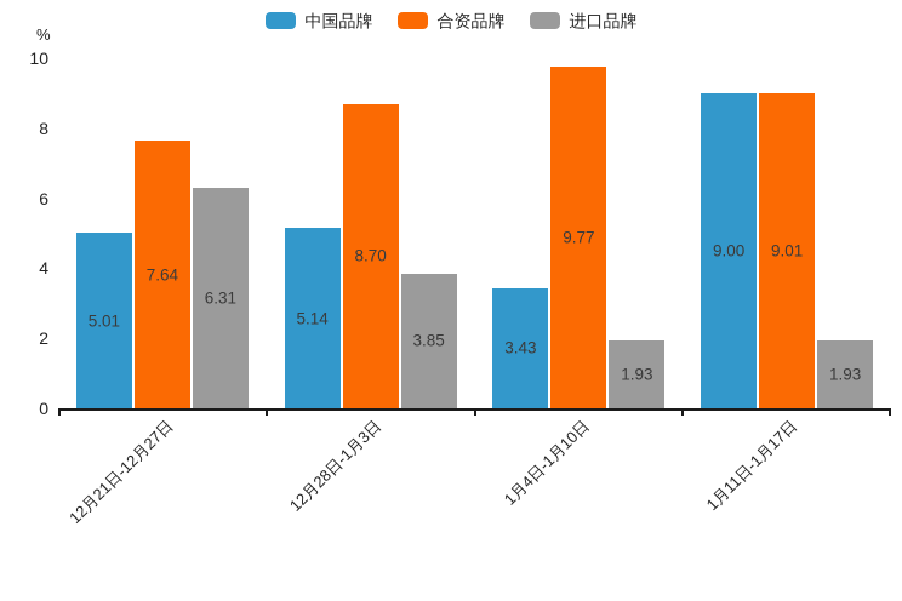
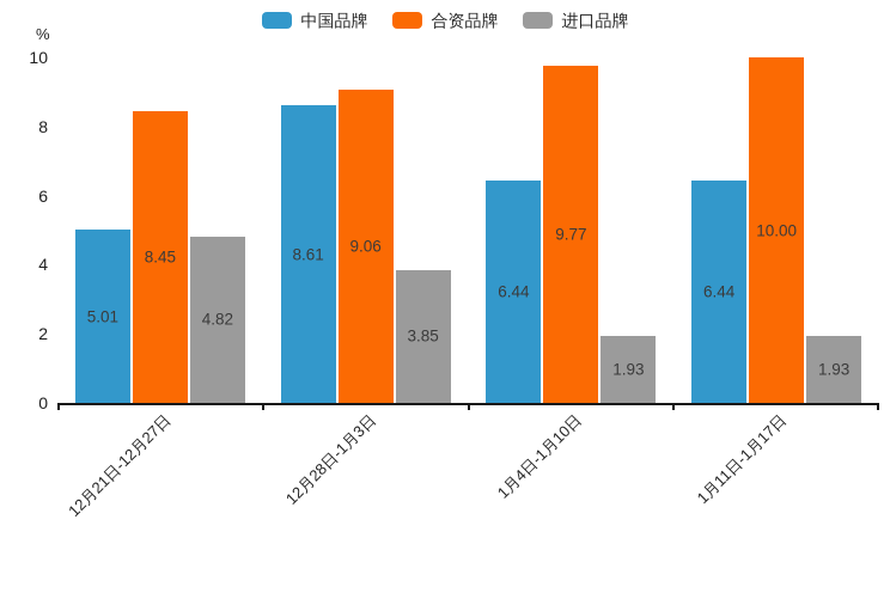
合资品牌/12月21日-12月27日: 7.64 -> 8.45
进口品牌/12月21日-12月27日: 6.31 -> 4.82
中国品牌/12月28日-1月3日: 5.14 -> 8.61
合资品牌/12月28日-1月3日: 8.70 -> 9.06
中国品牌/1月4日-1月10日: 3.43 -> 6.44
中国品牌/1月11日-1月17日: 9.00 -> 6.44
合资品牌/1月11日-1月17日: 9.01 -> 10.00
